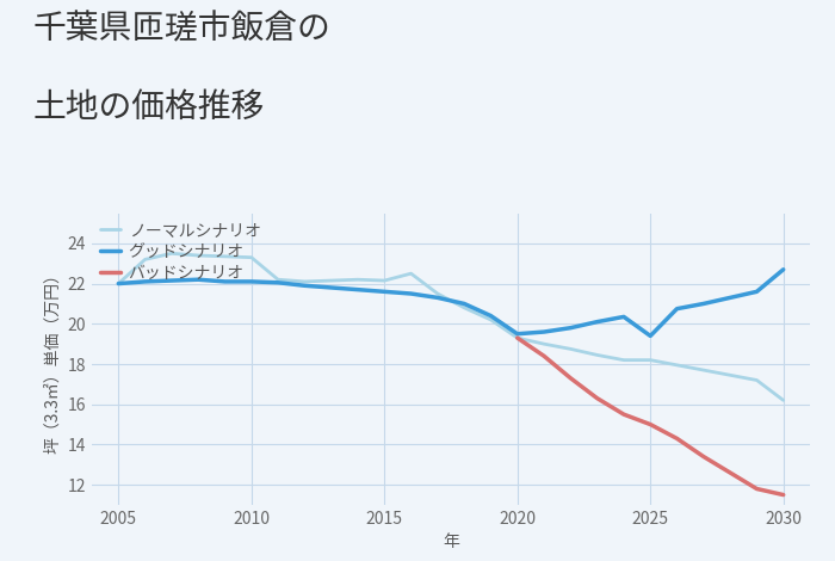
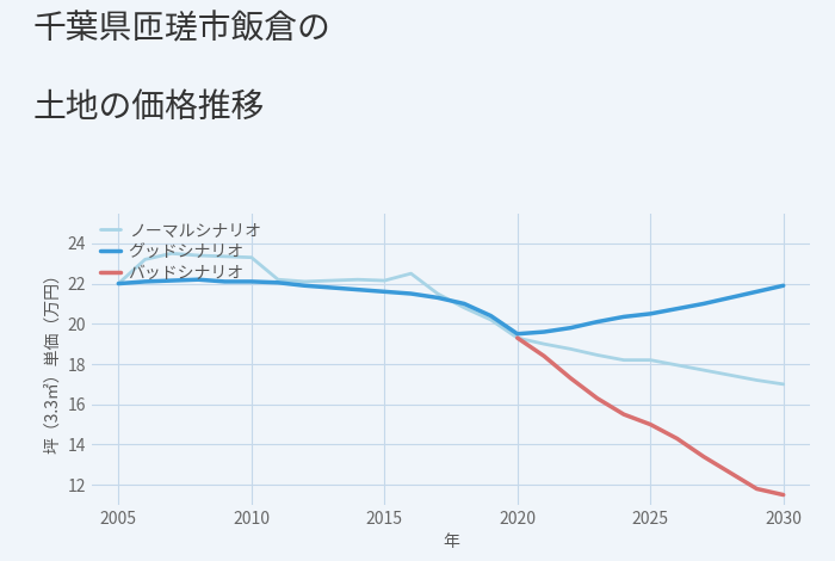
グッドシナリオ/2025: 19.4 -> 20.5
グッドシナリオ/2030: 22.7 -> 21.9
ノーマルシナリオ/2030: 16.2 -> 17.0
